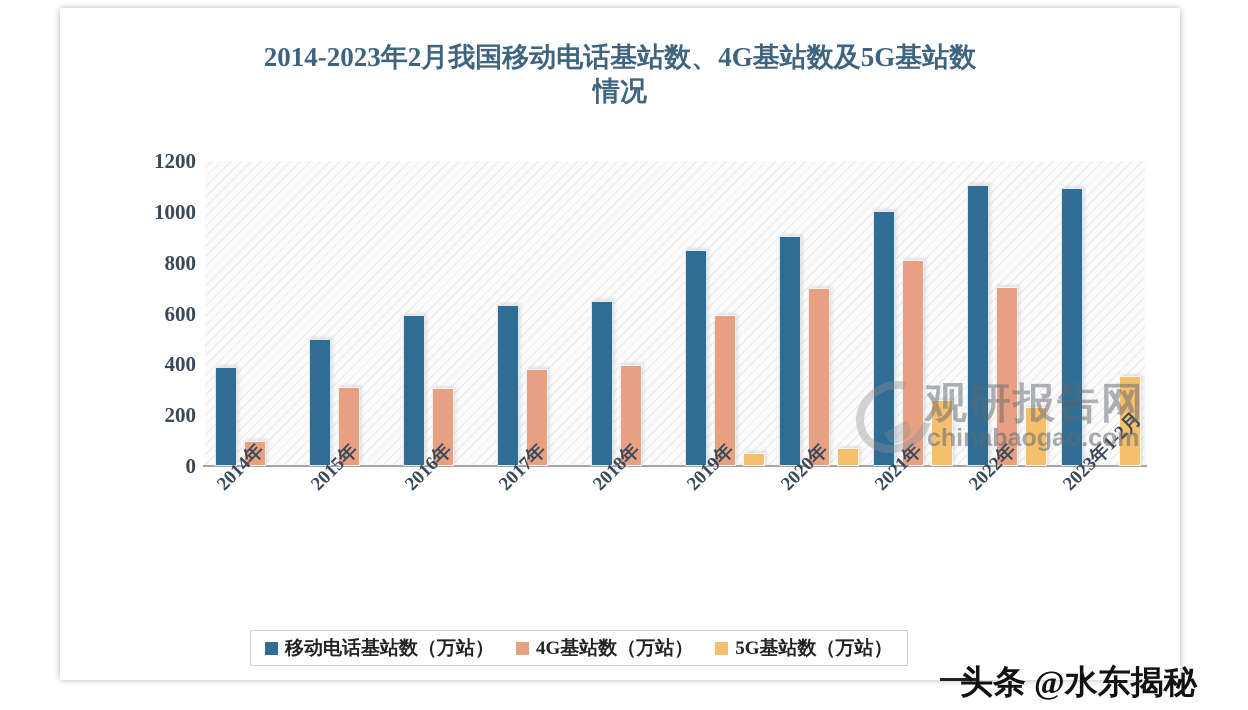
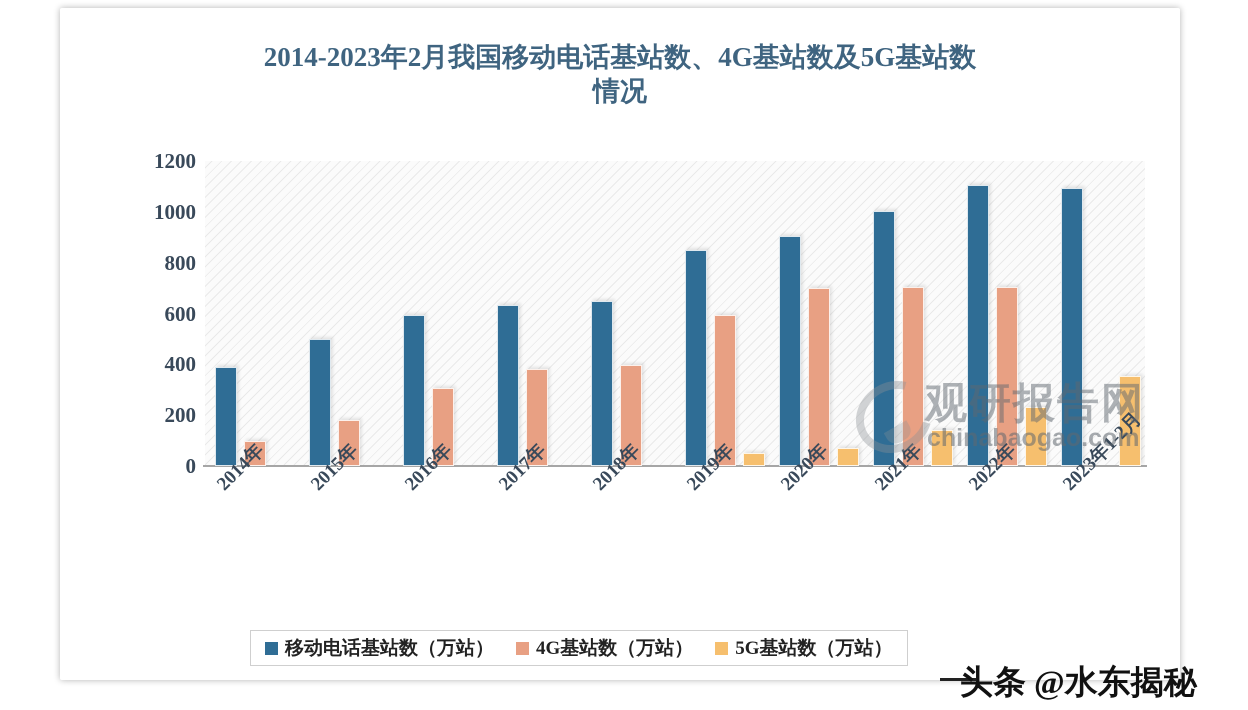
4G基站数（万站）/2015年: 310 -> 180
4G基站数（万站）/2021年: 810 -> 700
5G基站数（万站）/2021年: 260 -> 140
